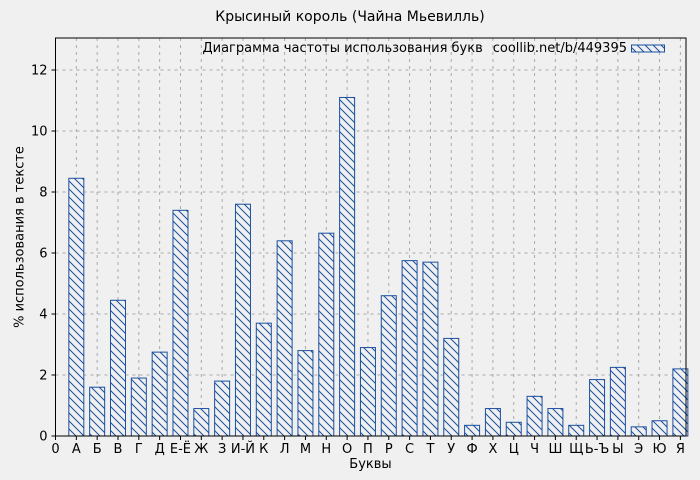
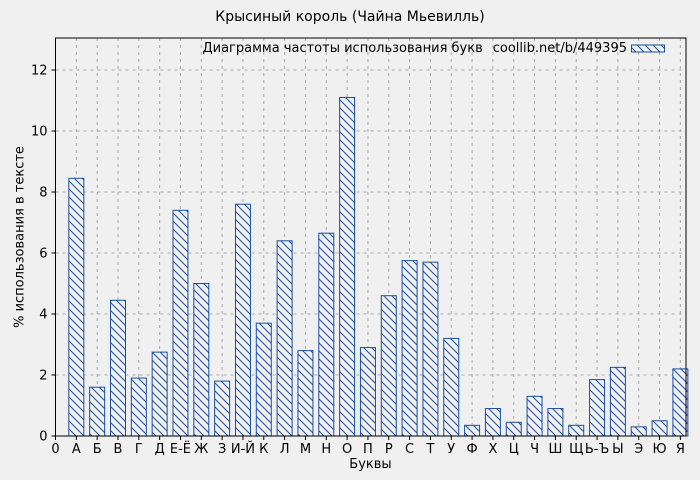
Ж: 0.9 -> 5.0
